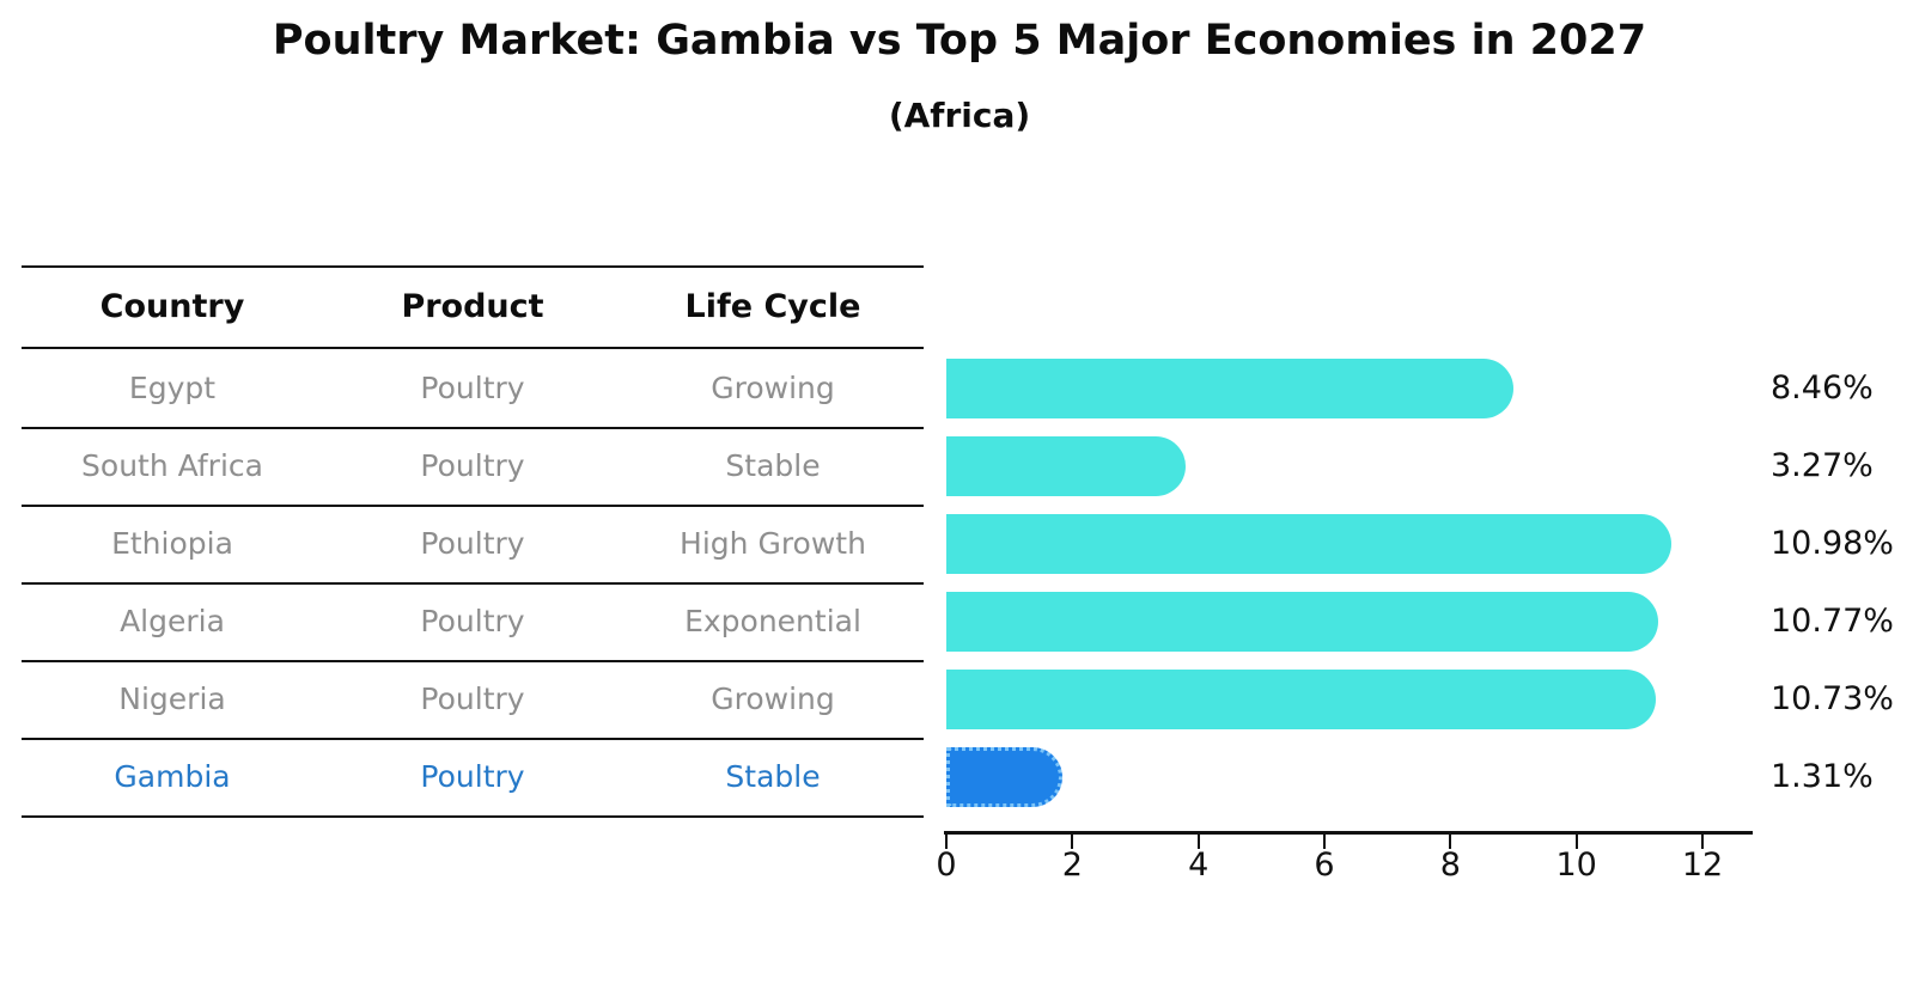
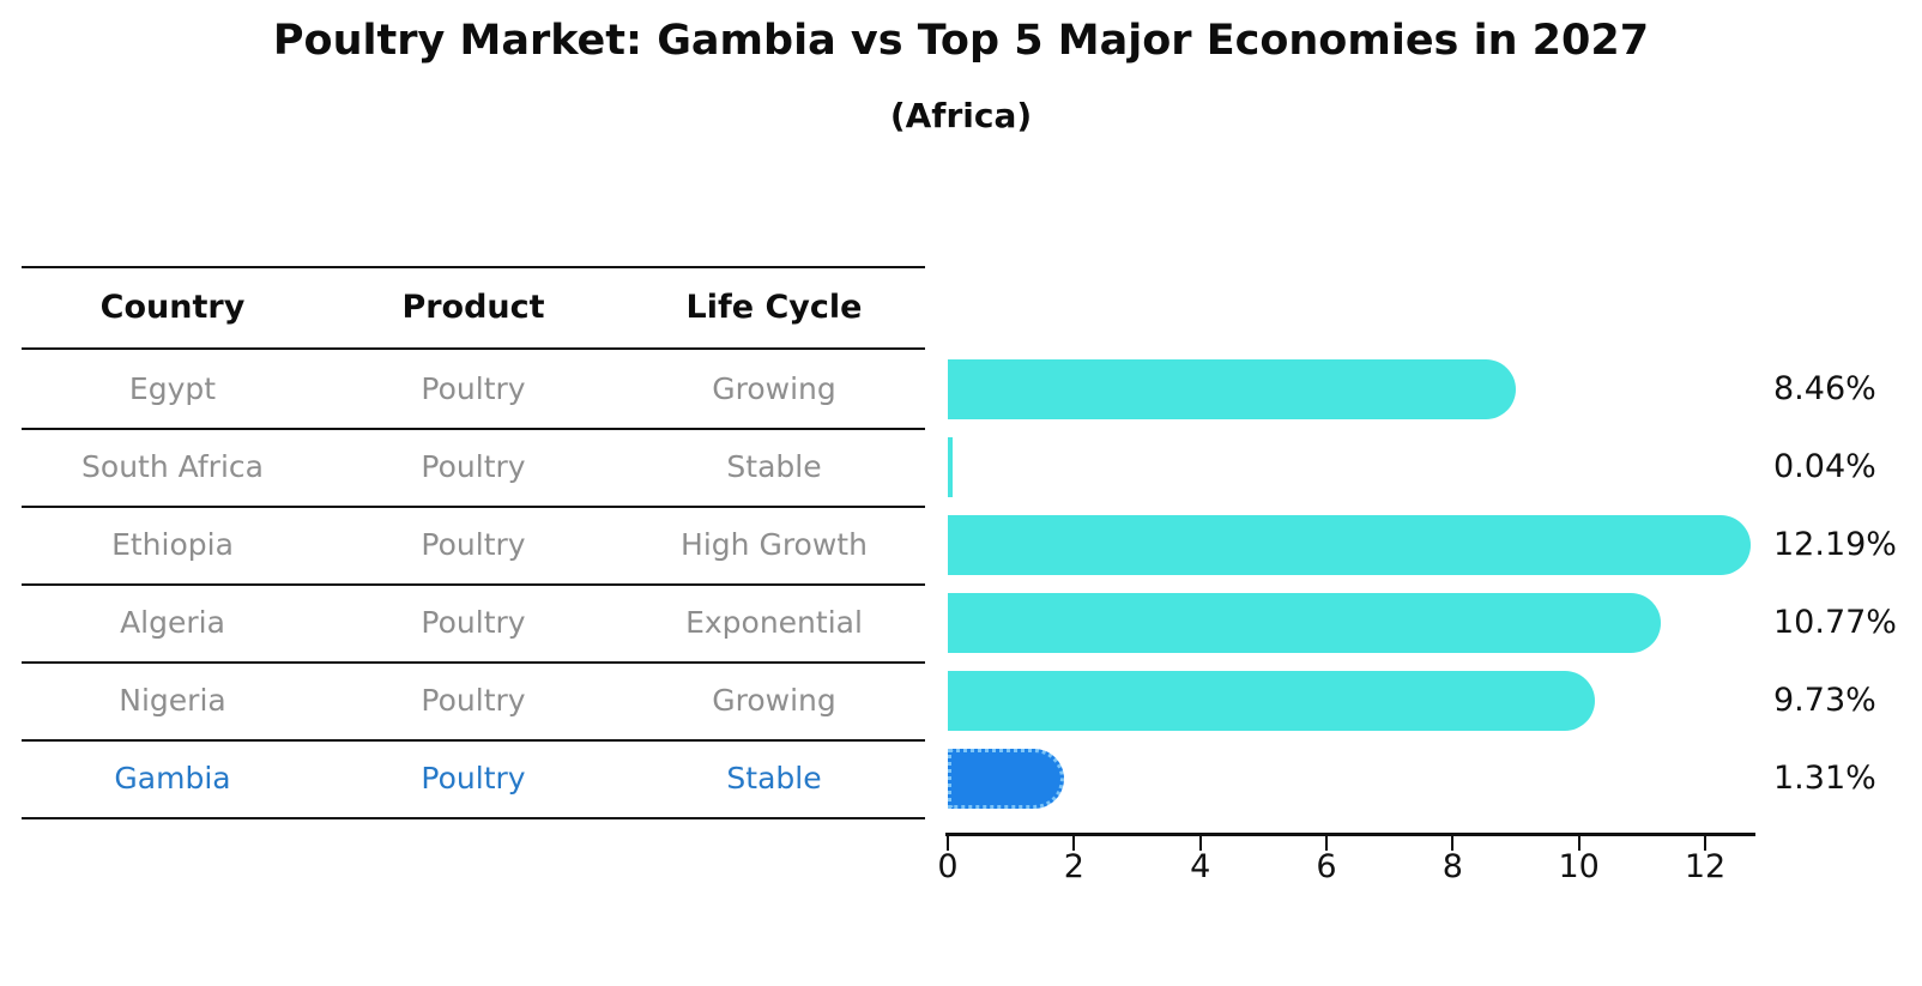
South Africa: 3.27% -> 0.04%
Ethiopia: 10.98% -> 12.19%
Nigeria: 10.73% -> 9.73%
